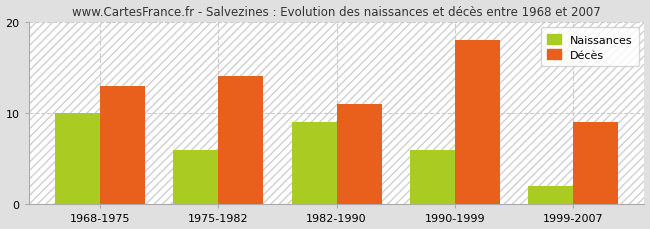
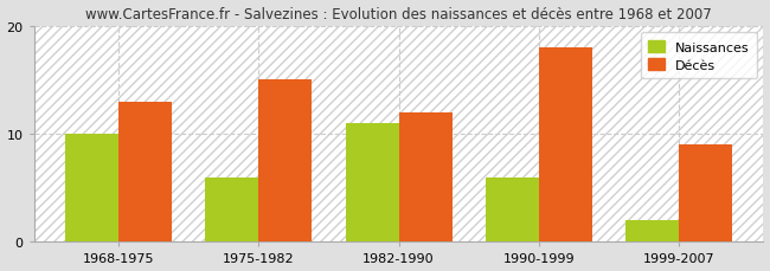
Décès/1975-1982: 14 -> 15
Naissances/1982-1990: 9 -> 11
Décès/1982-1990: 11 -> 12
